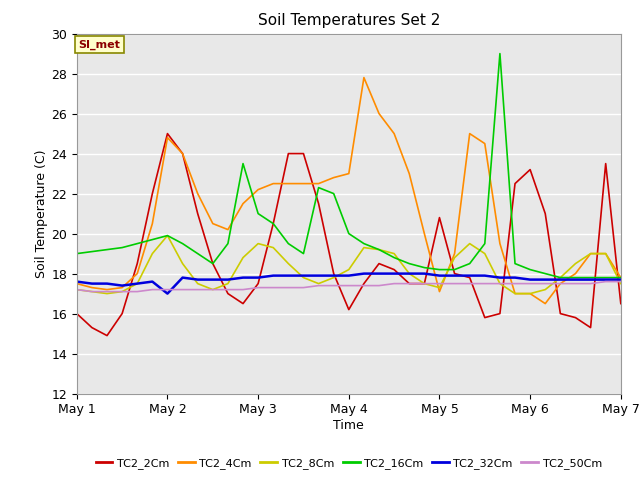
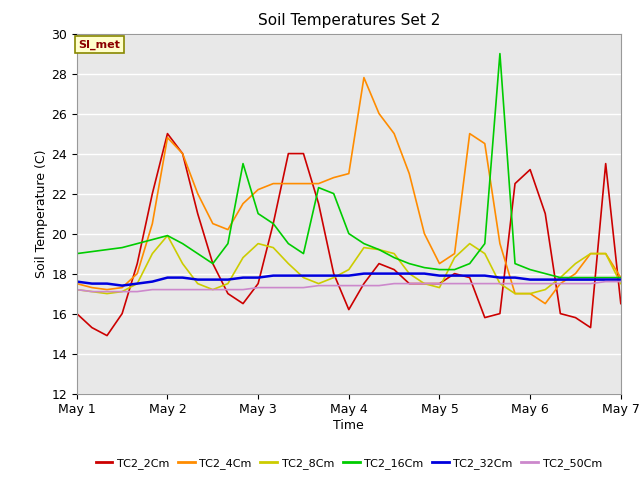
TC2_32Cm/May 2: 17.0 -> 17.8
TC2_2Cm/May 5: 20.8 -> 17.5
TC2_4Cm/May 5: 17.1 -> 18.5
